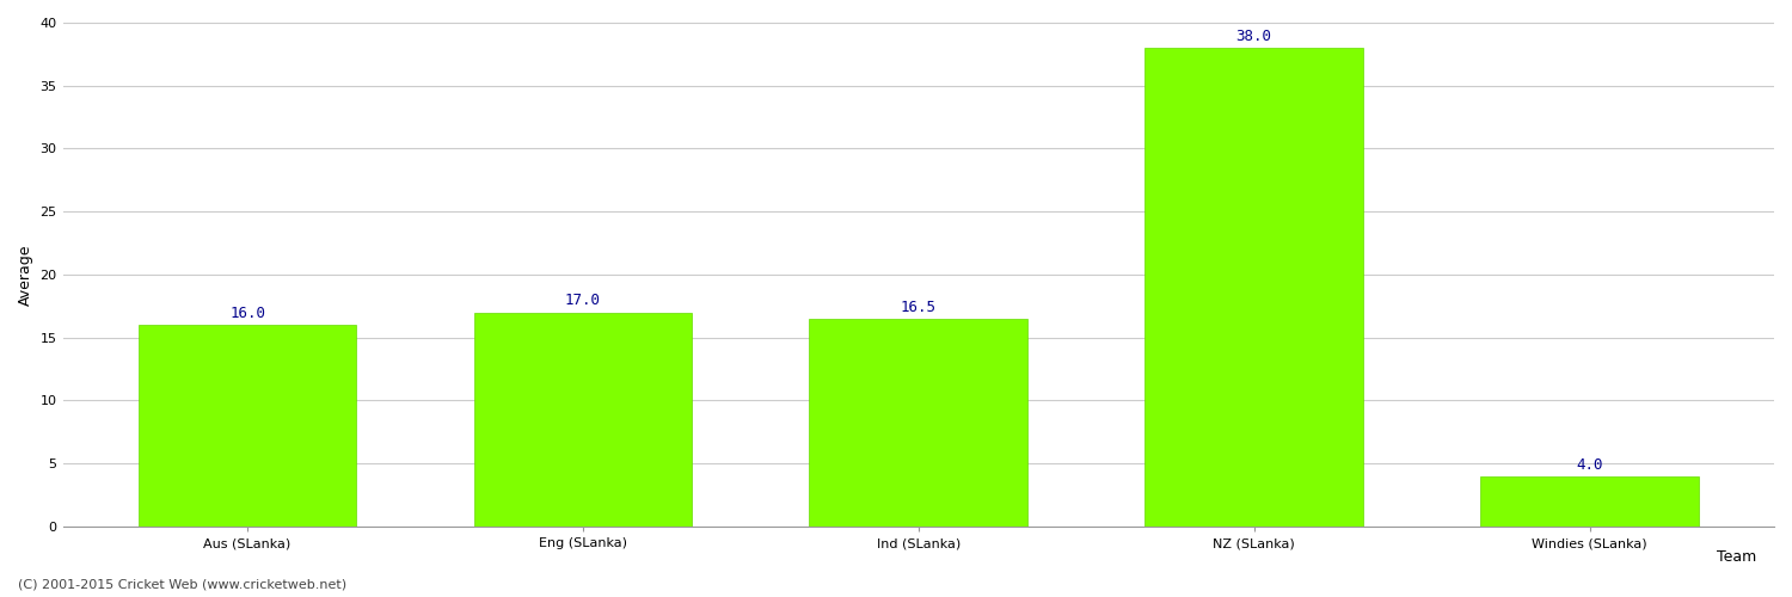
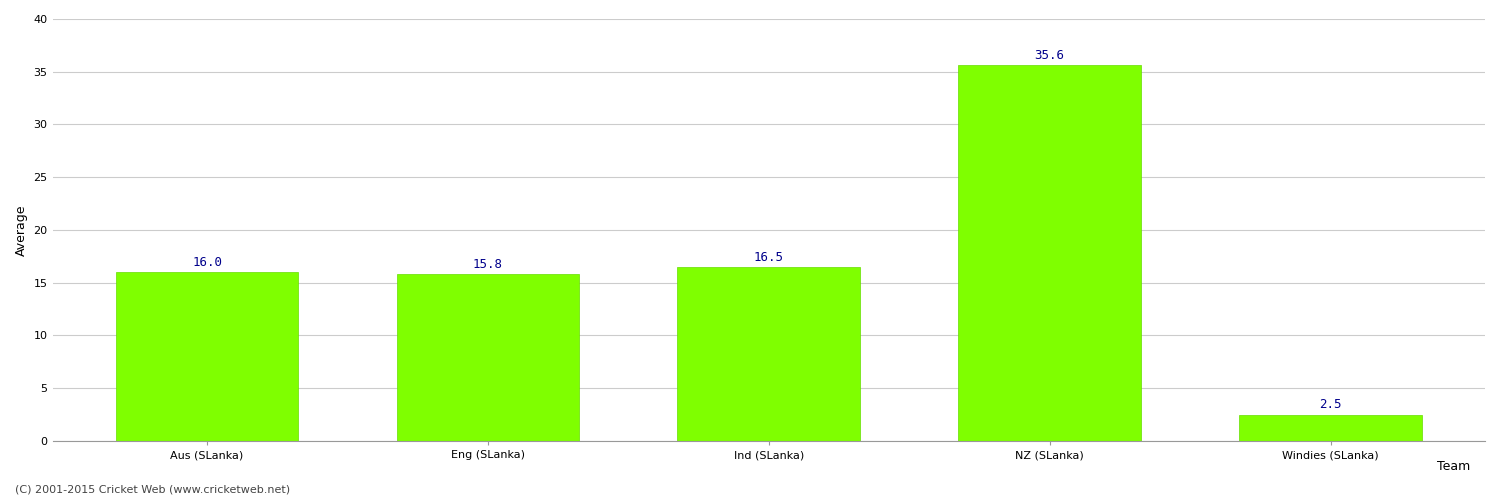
Eng (SLanka): 17.0 -> 15.8
NZ (SLanka): 38.0 -> 35.6
Windies (SLanka): 4.0 -> 2.5
